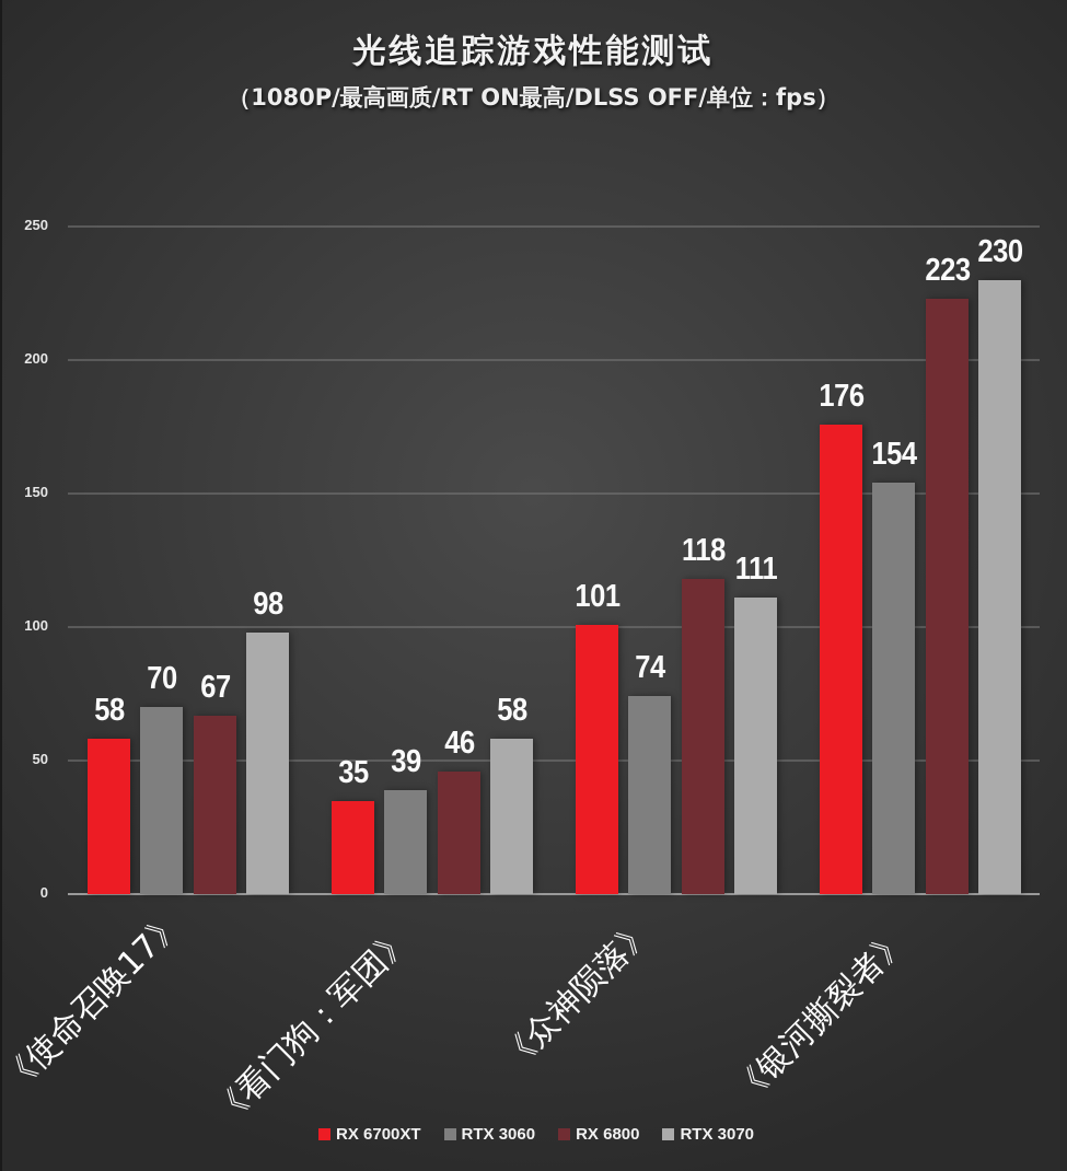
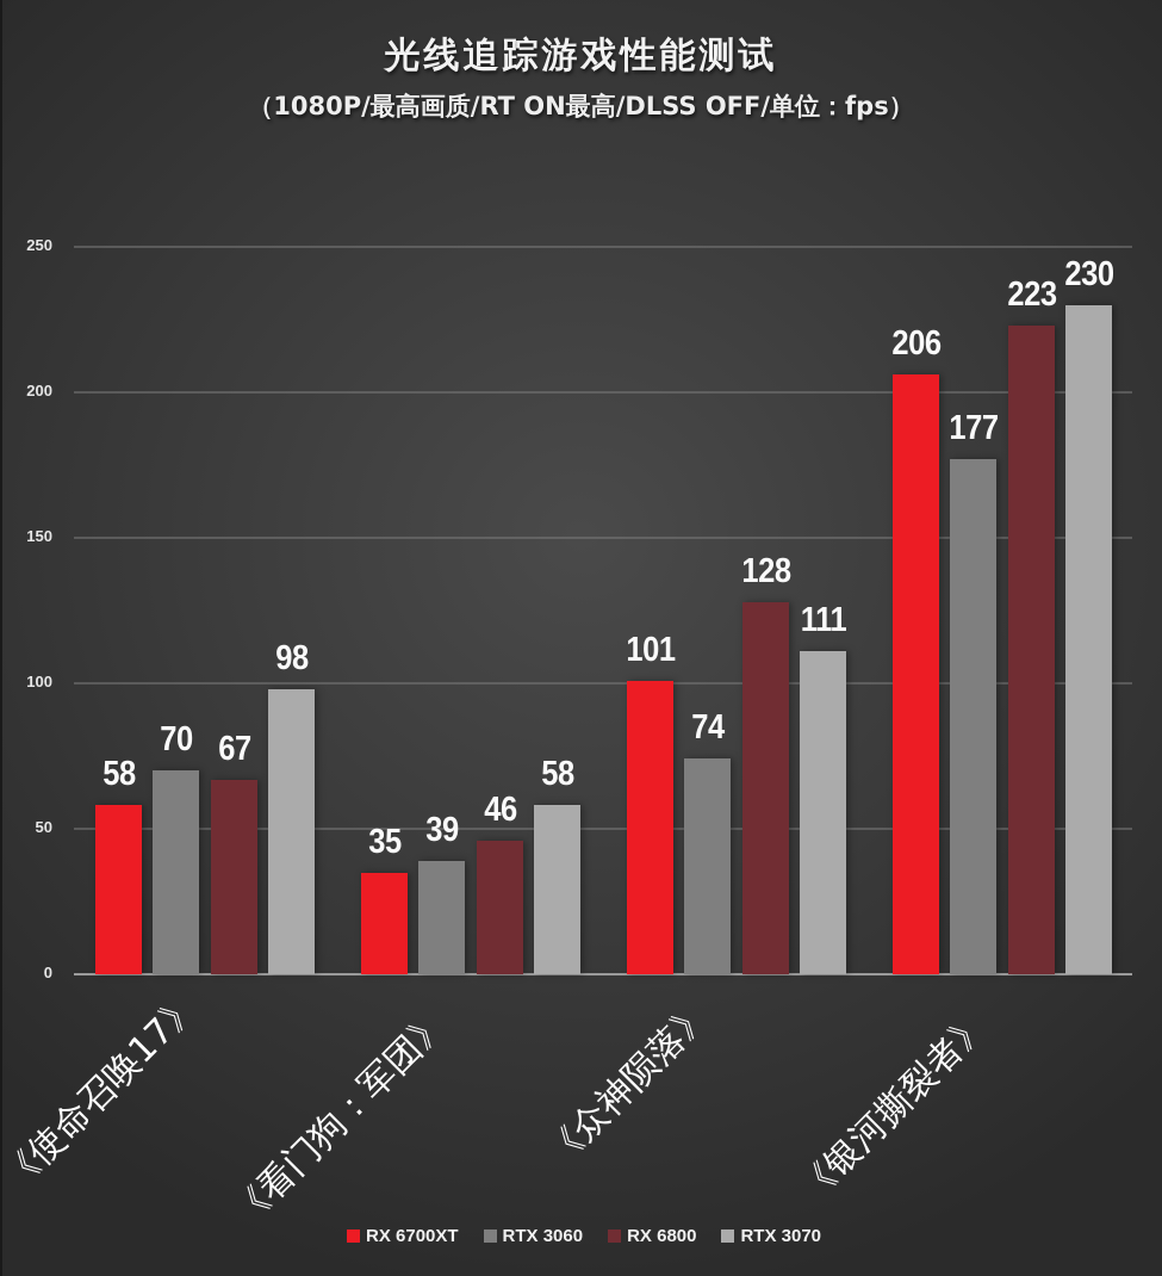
RX 6800/《众神陨落》: 118 -> 128
RX 6700XT/《银河撕裂者》: 176 -> 206
RTX 3060/《银河撕裂者》: 154 -> 177
